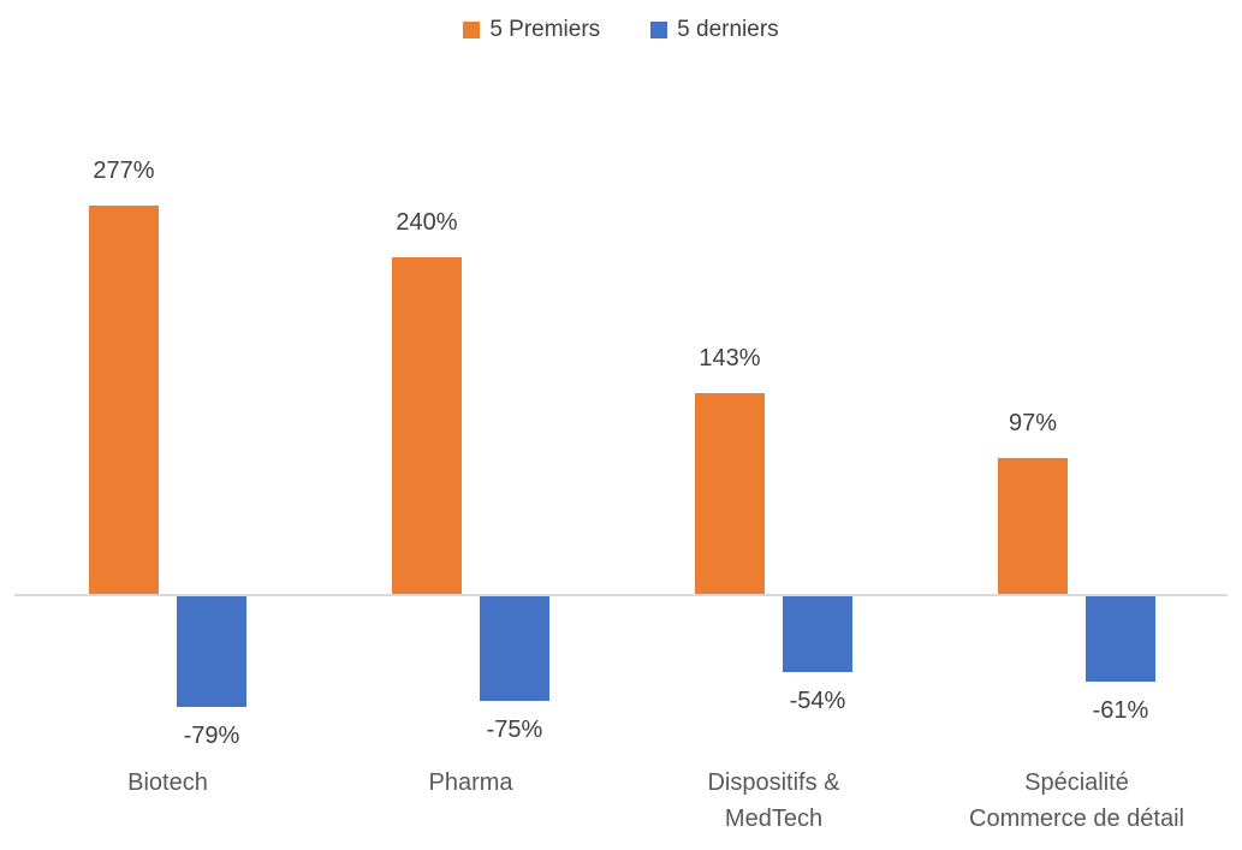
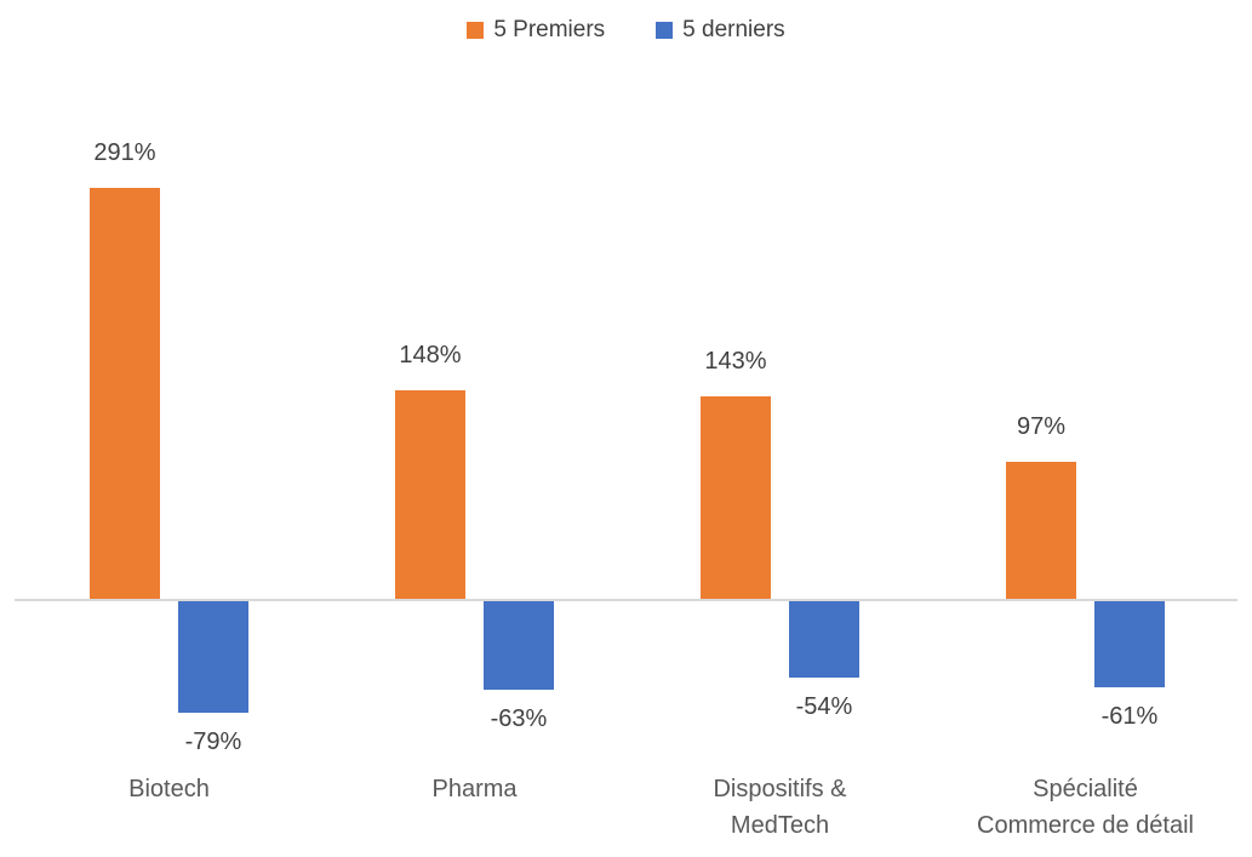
5 Premiers/Biotech: 277% -> 291%
5 Premiers/Pharma: 240% -> 148%
5 derniers/Pharma: -75% -> -63%
